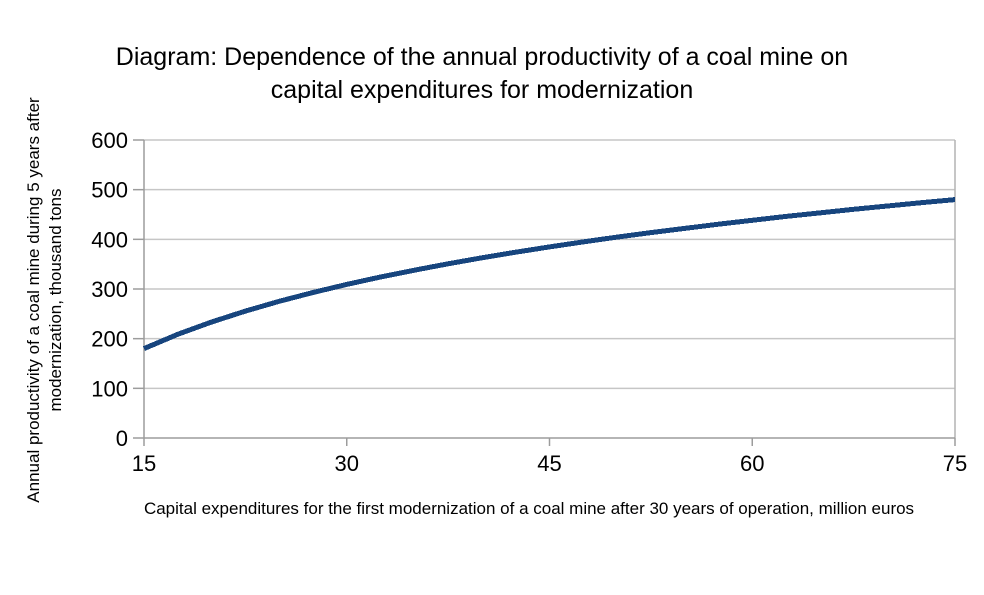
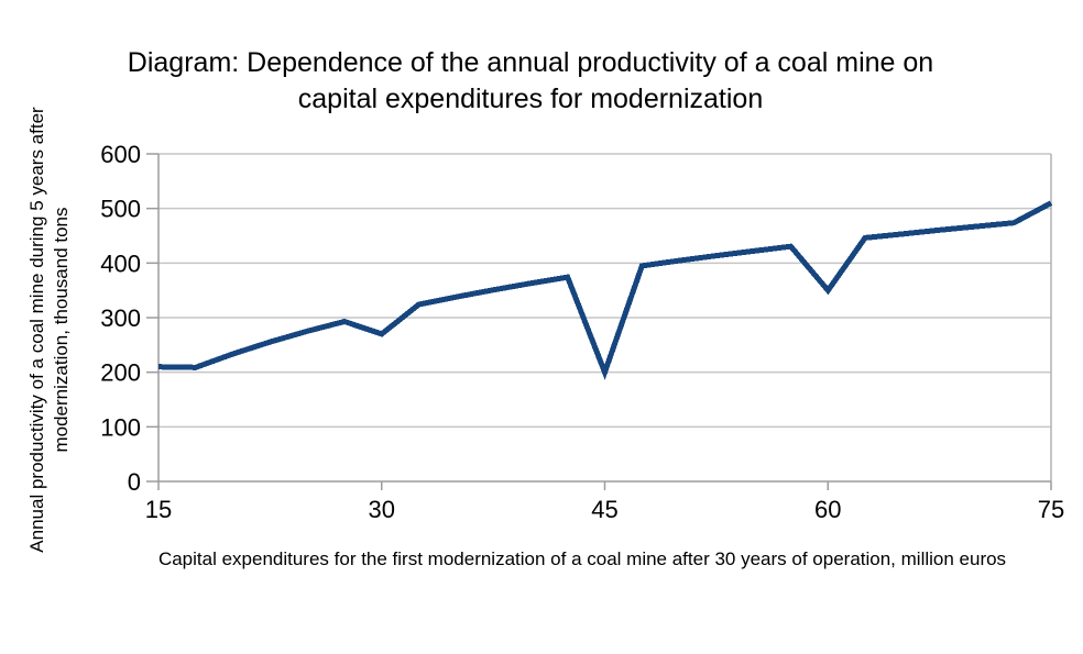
15: 180 -> 210
30: 310 -> 270
45: 380 -> 200
60: 440 -> 350
75: 480 -> 510
